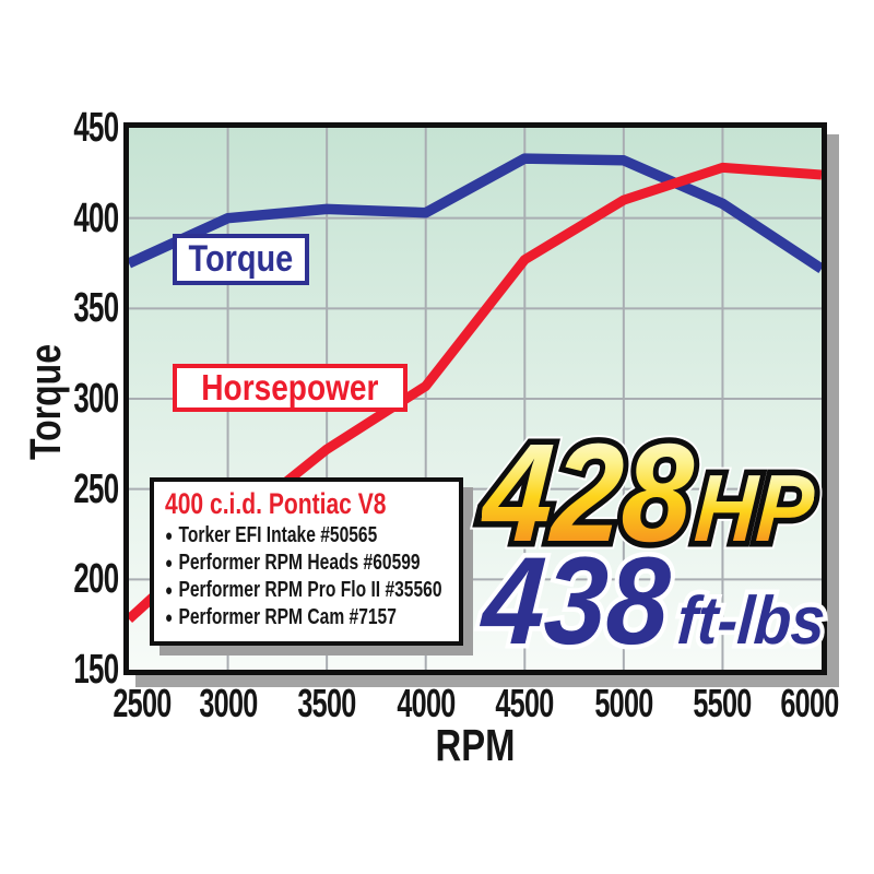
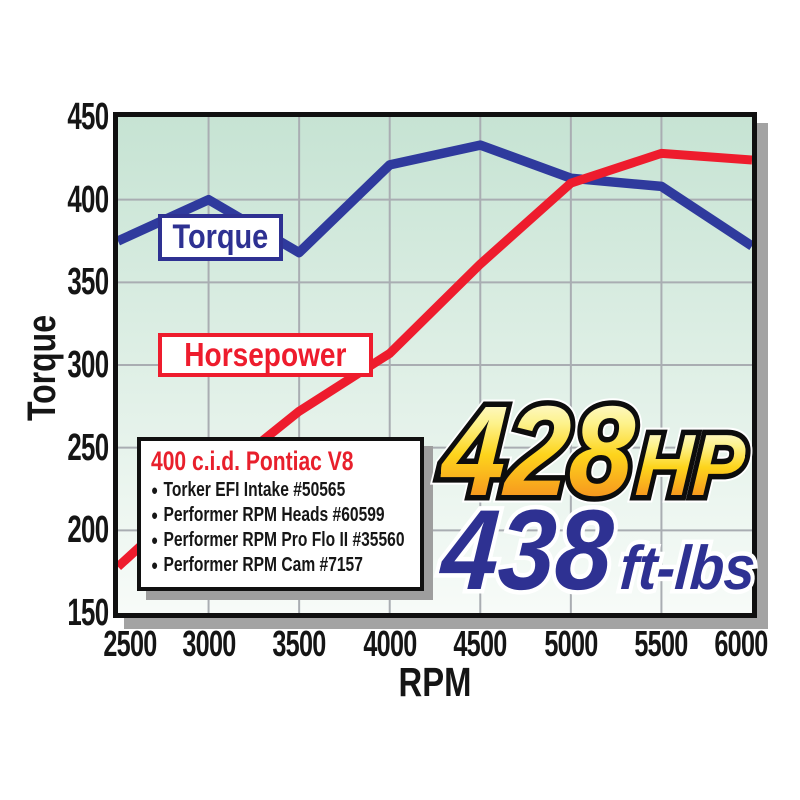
Torque/3500: 405 -> 368
Torque/4000: 403 -> 421
Horsepower/4500: 377 -> 361
Torque/5000: 432 -> 413
